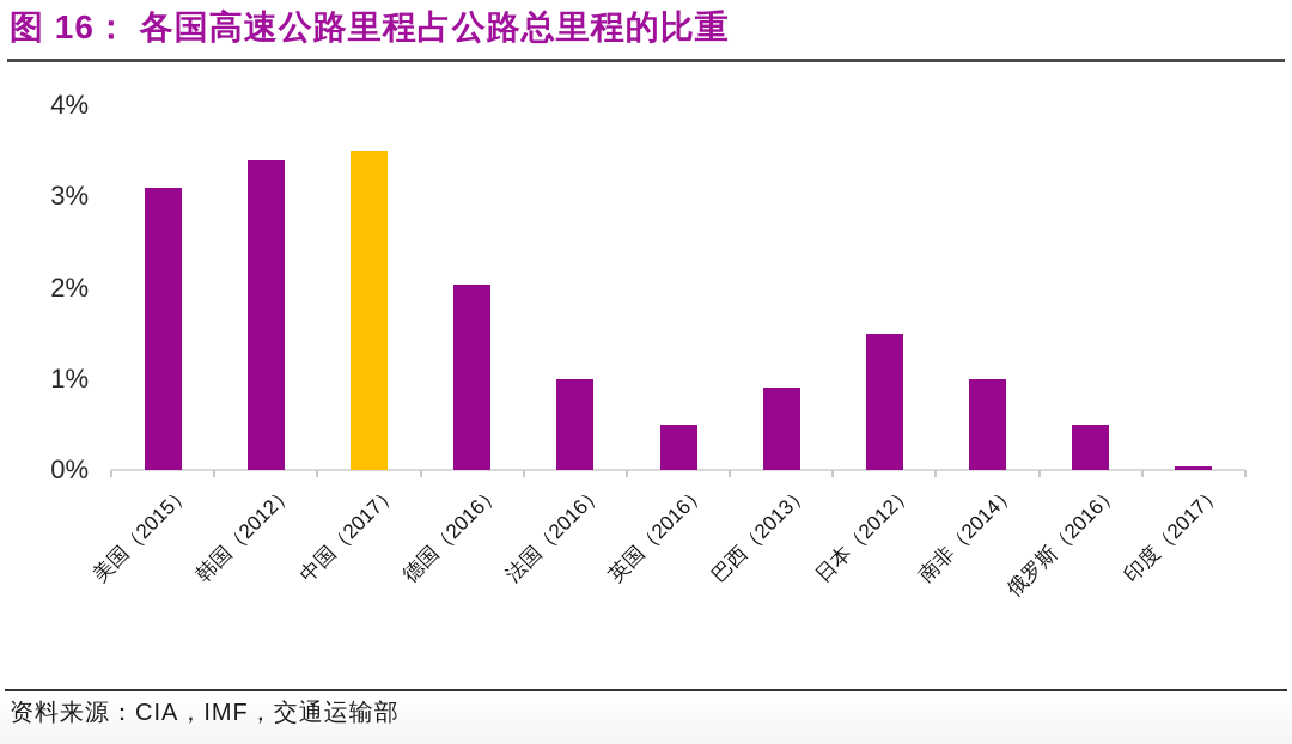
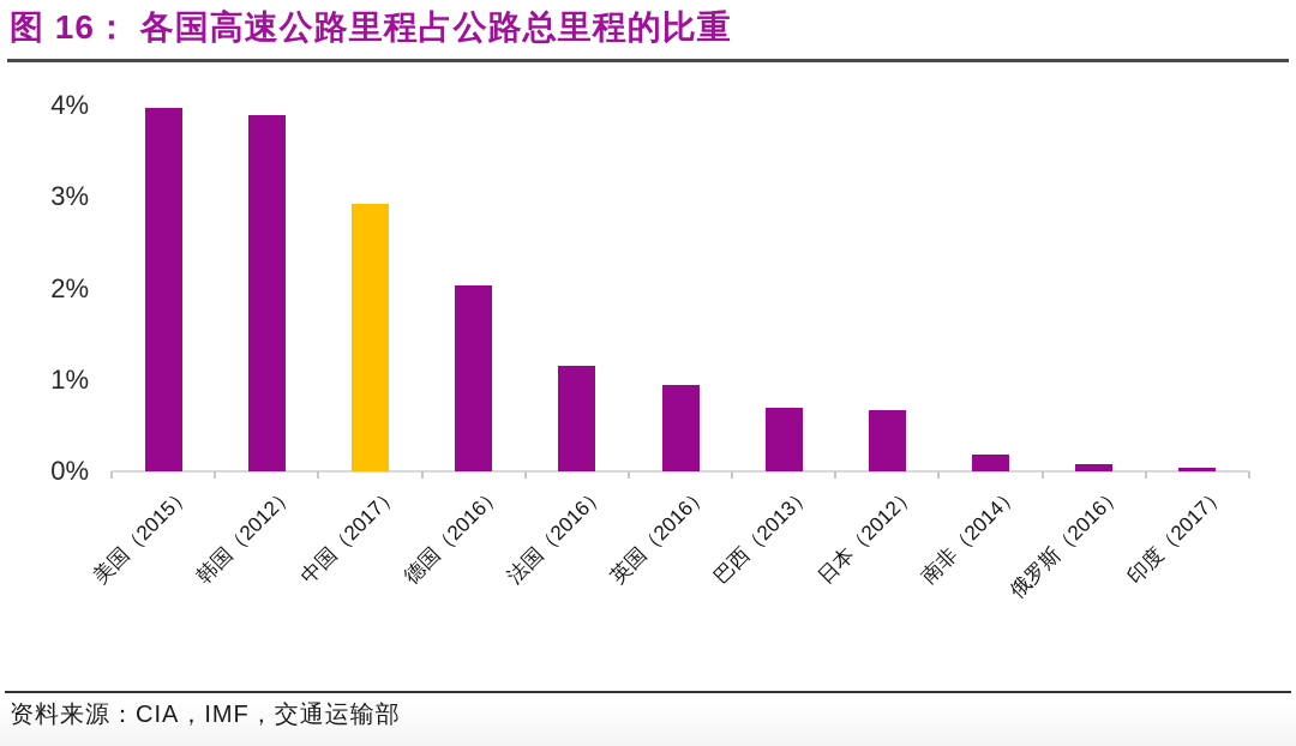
美国（2015）: 3.1% -> 4.0%
韩国（2012）: 3.4% -> 3.9%
中国（2017）: 3.5% -> 2.9%
法国（2016）: 1.0% -> 1.1%
英国（2016）: 0.5% -> 0.9%
巴西（2013）: 0.9% -> 0.7%
日本（2012）: 1.5% -> 0.7%
南非（2014）: 1.0% -> 0.2%
俄罗斯（2016）: 0.5% -> 0.1%
